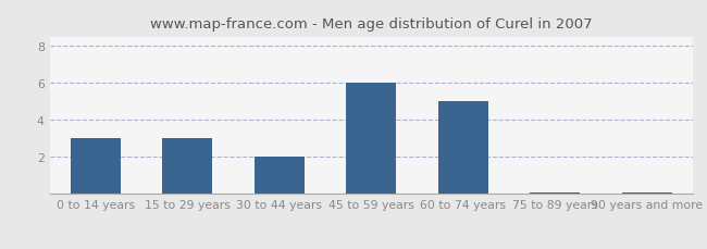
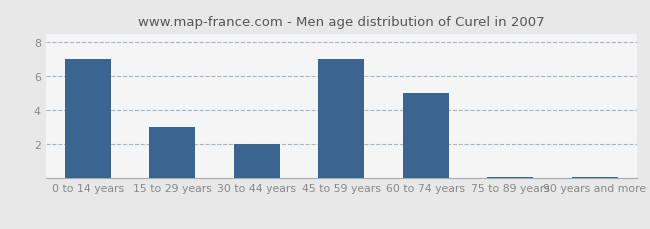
0 to 14 years: 3.0 -> 7.0
45 to 59 years: 6.0 -> 7.0
